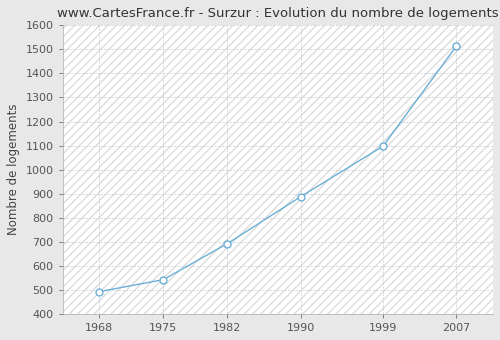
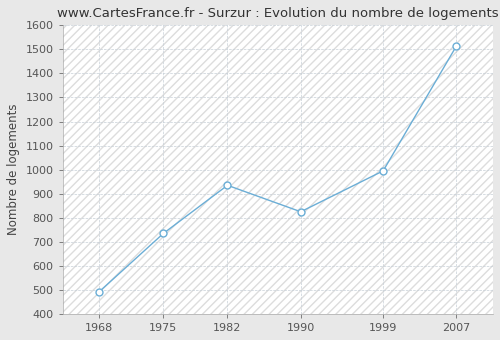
1975: 543 -> 735
1982: 693 -> 935
1990: 888 -> 825
1999: 1098 -> 995
